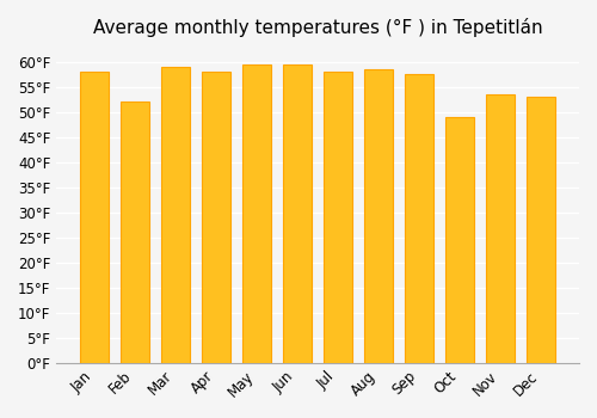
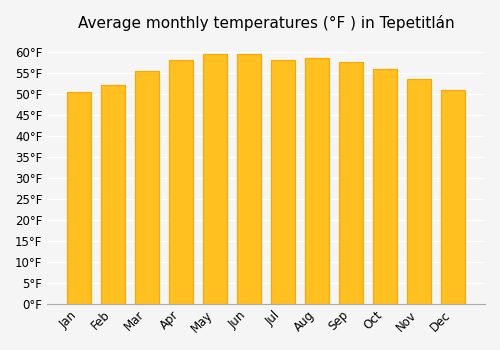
Jan: 58.0°F -> 50.5°F
Mar: 59.0°F -> 55.5°F
Oct: 49.0°F -> 56.0°F
Dec: 53.0°F -> 51.0°F
